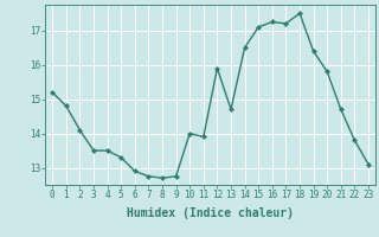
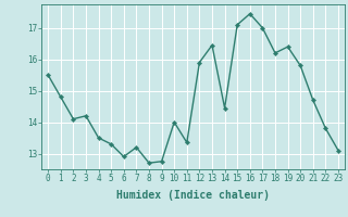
0: 15.20 -> 15.50
3: 13.50 -> 14.20
7: 12.75 -> 13.20
11: 13.90 -> 13.35
13: 14.70 -> 16.45
14: 16.50 -> 14.45
16: 17.25 -> 17.45
17: 17.20 -> 17.00
18: 17.50 -> 16.20
